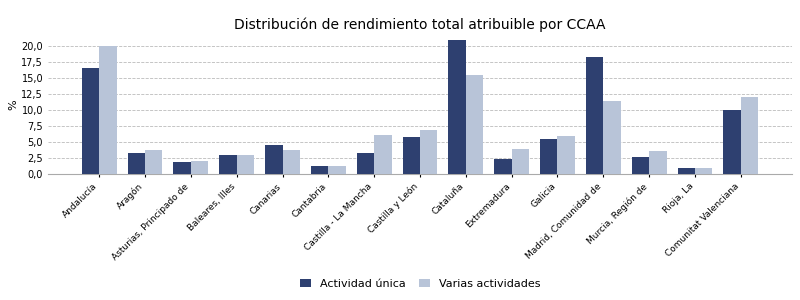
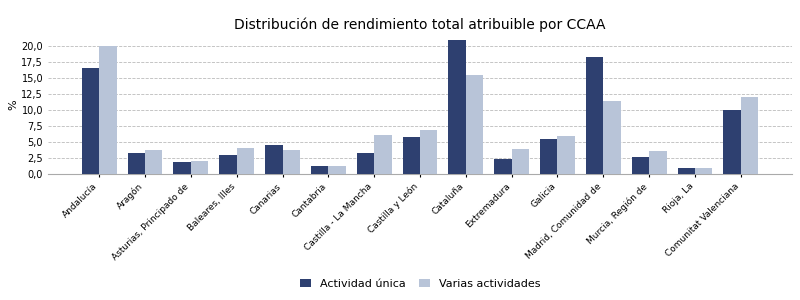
Varias actividades/Baleares, Illes: 2,9 -> 4,0
